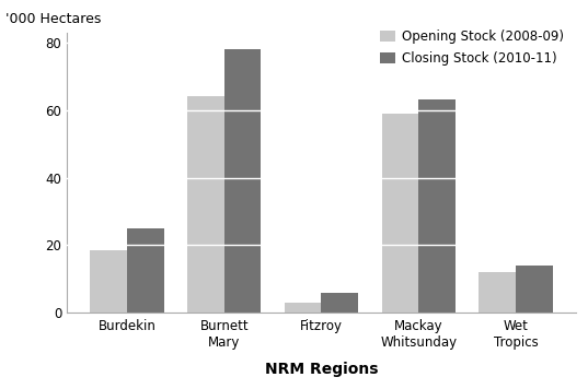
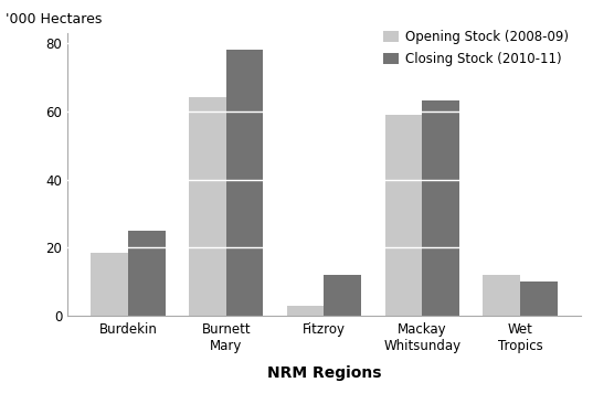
Closing Stock (2010-11)/Fitzroy: 6 -> 12
Closing Stock (2010-11)/Wet Tropics: 14 -> 10
